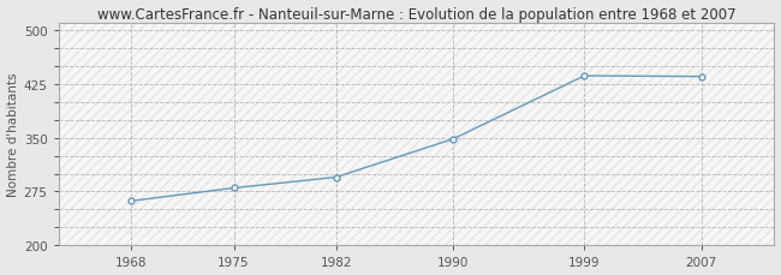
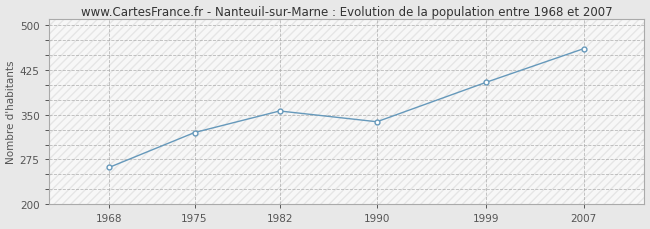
1975: 280 -> 320
1982: 295 -> 356
1990: 348 -> 338
1999: 436 -> 404
2007: 435 -> 460
